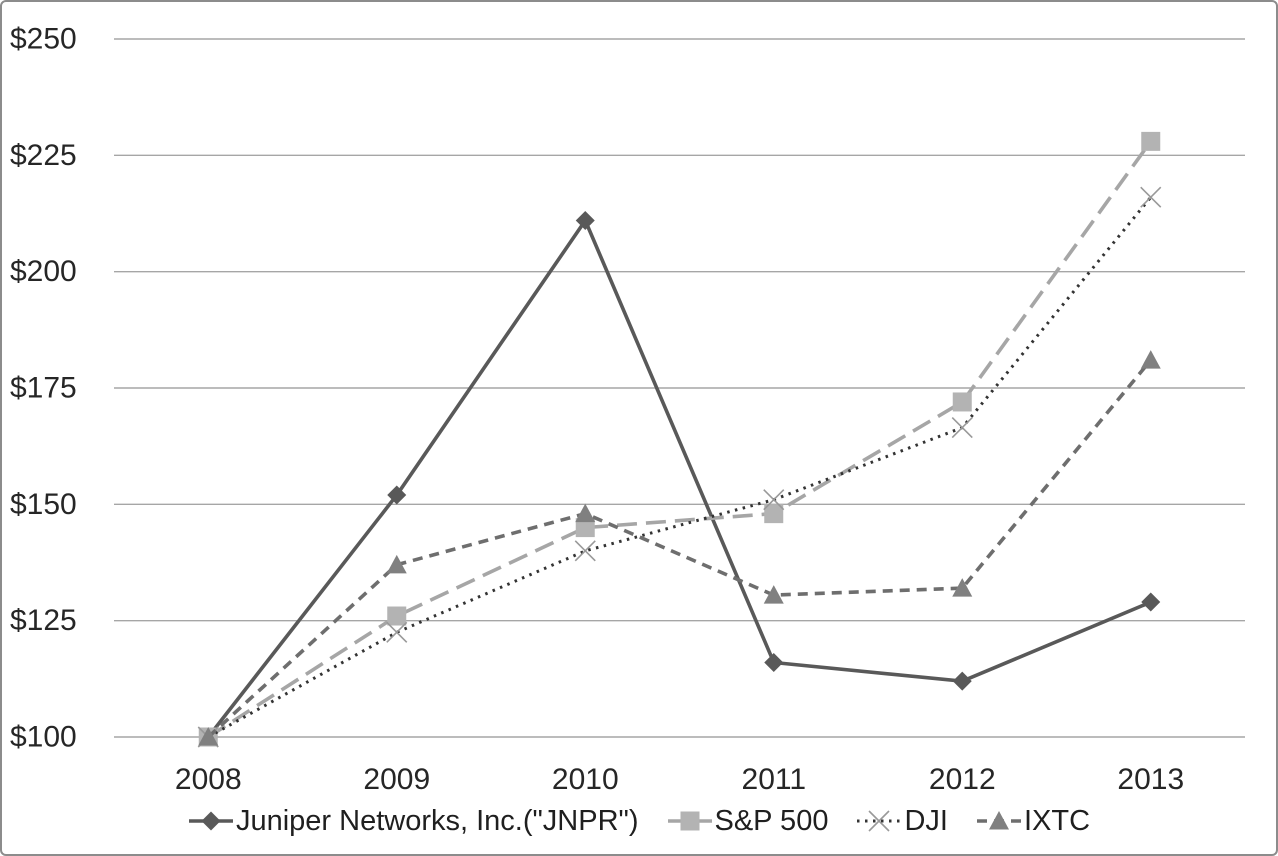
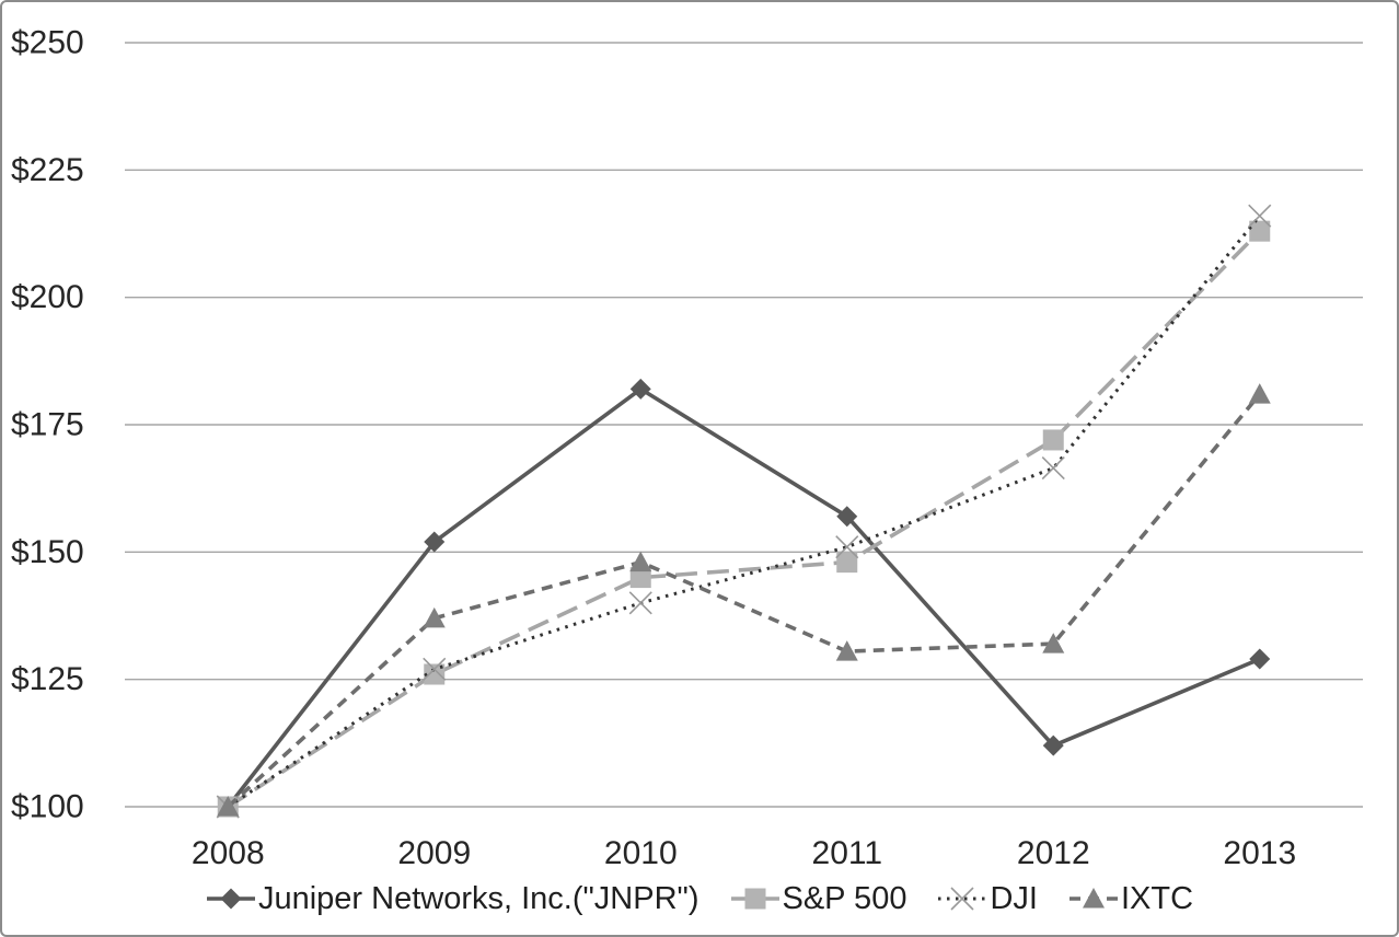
DJI/2009: $122 -> $127
Juniper Networks, Inc.("JNPR")/2010: $211 -> $182
Juniper Networks, Inc.("JNPR")/2011: $116 -> $157
S&P 500/2013: $228 -> $213
